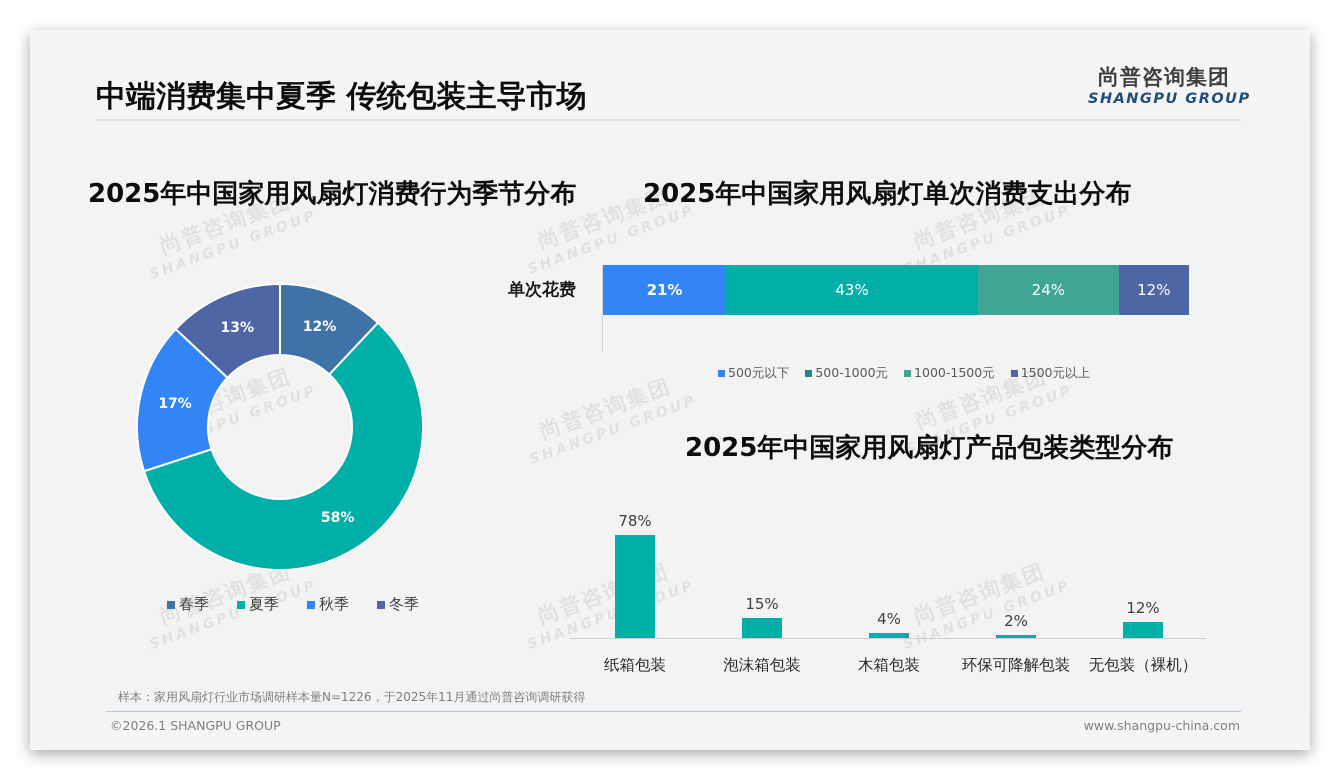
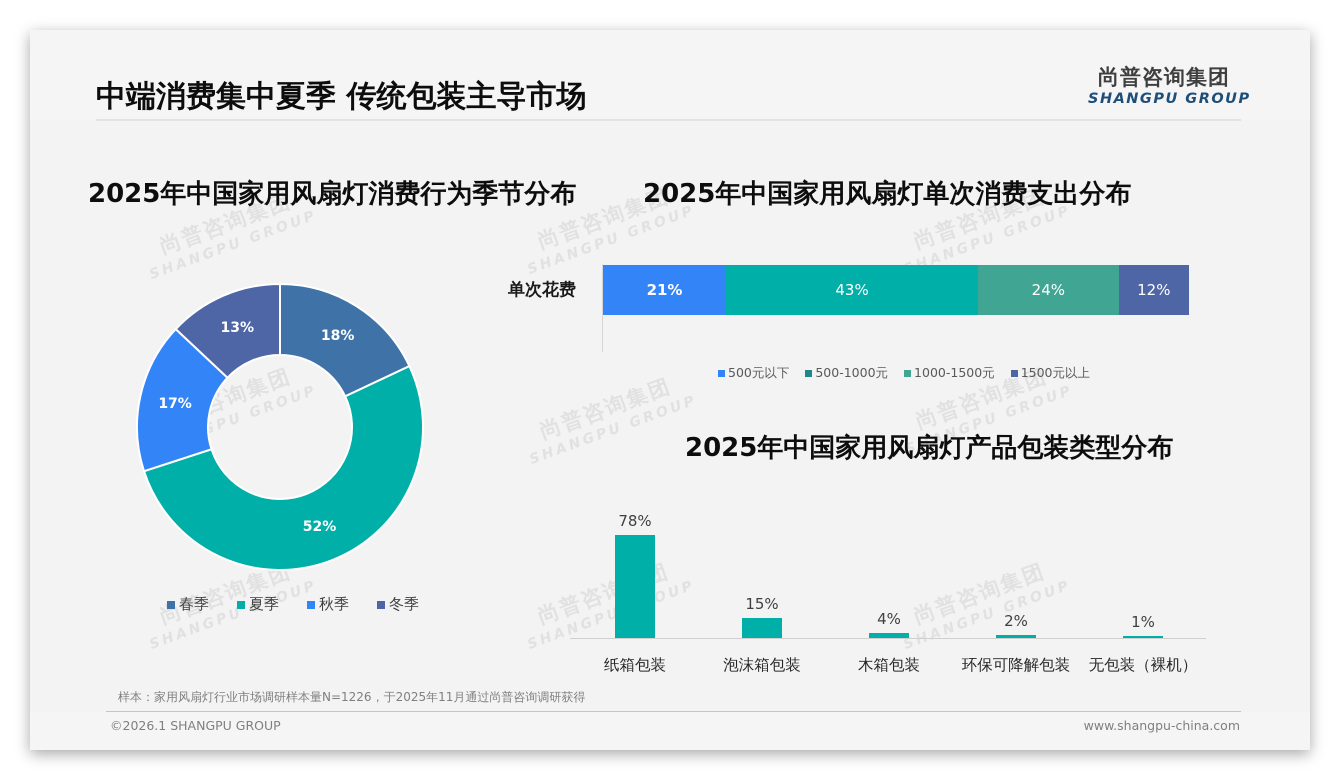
2025年中国家用风扇灯消费行为季节分布/春季: 12% -> 18%
2025年中国家用风扇灯消费行为季节分布/夏季: 58% -> 52%
2025年中国家用风扇灯产品包装类型分布/无包装（裸机）: 12% -> 1%
